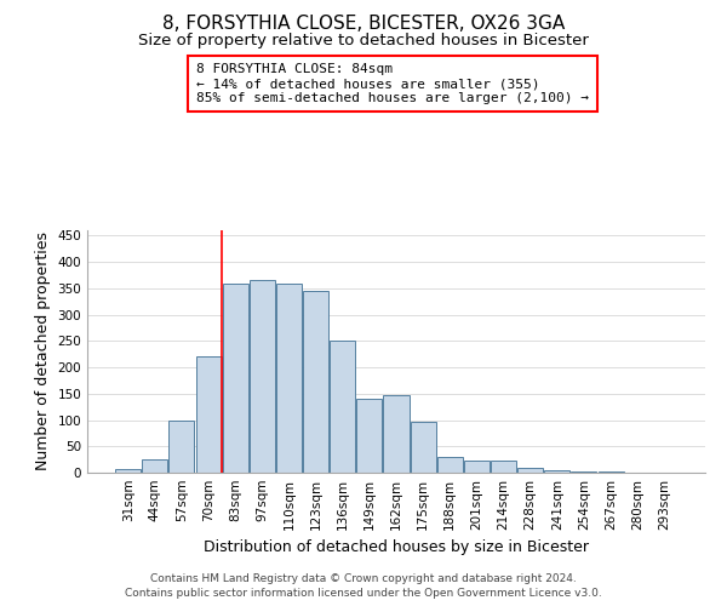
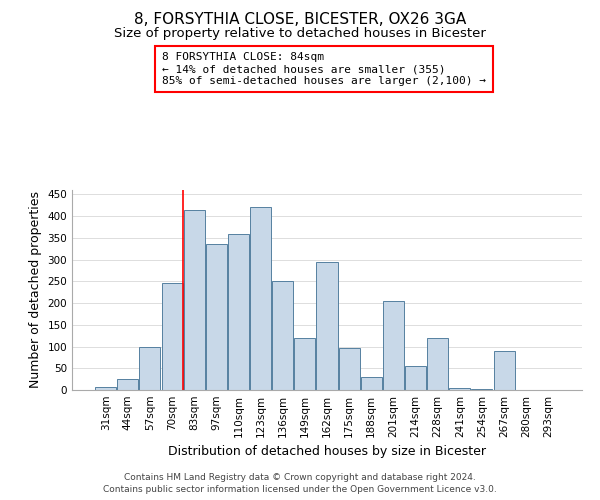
70sqm: 220 -> 245
83sqm: 358 -> 415
97sqm: 365 -> 335
123sqm: 345 -> 420
149sqm: 140 -> 120
162sqm: 148 -> 295
201sqm: 22 -> 205
214sqm: 22 -> 55
228sqm: 10 -> 120
267sqm: 2 -> 90
